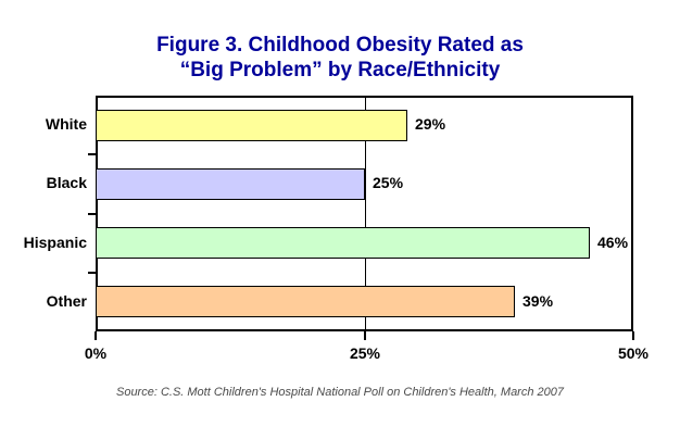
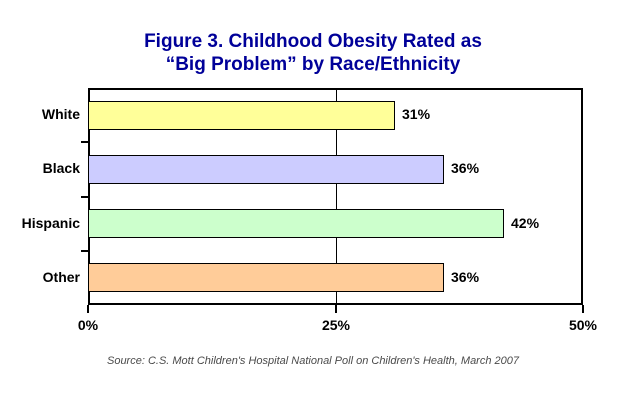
White: 29% -> 31%
Black: 25% -> 36%
Hispanic: 46% -> 42%
Other: 39% -> 36%
